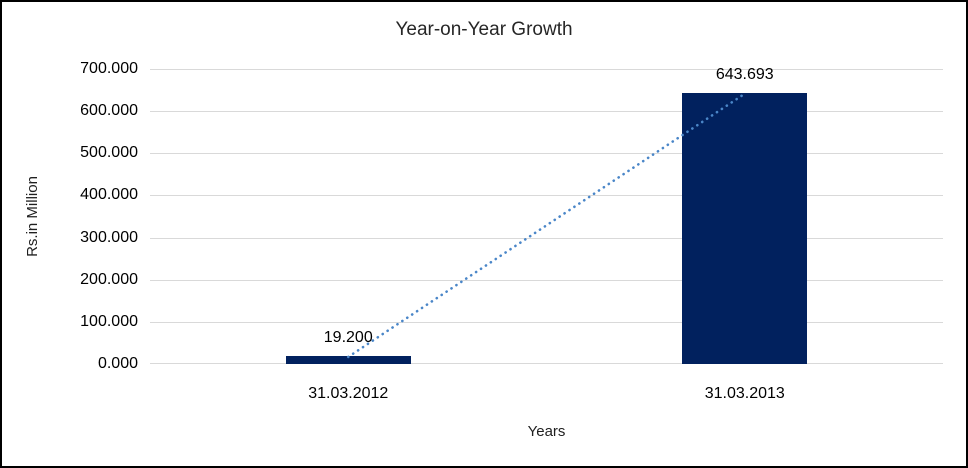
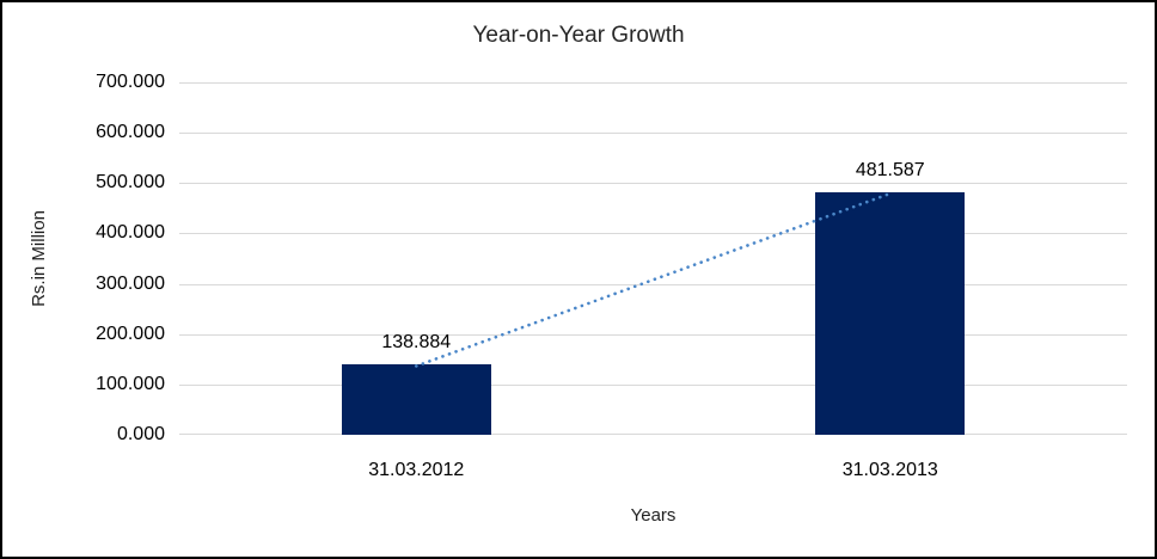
31.03.2012: 19.200 -> 138.884
31.03.2013: 643.693 -> 481.587
